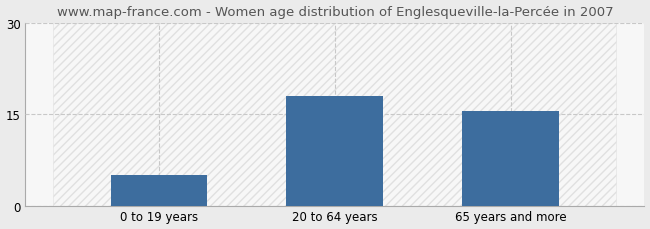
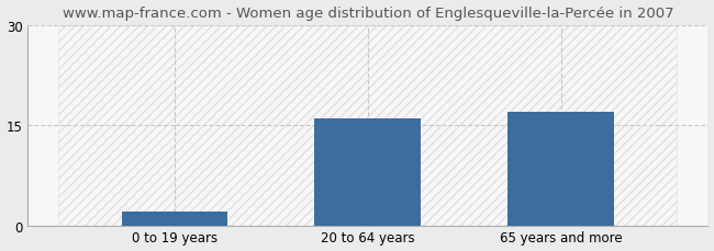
0 to 19 years: 5.0 -> 2.0
20 to 64 years: 18.0 -> 16.0
65 years and more: 15.5 -> 17.0
